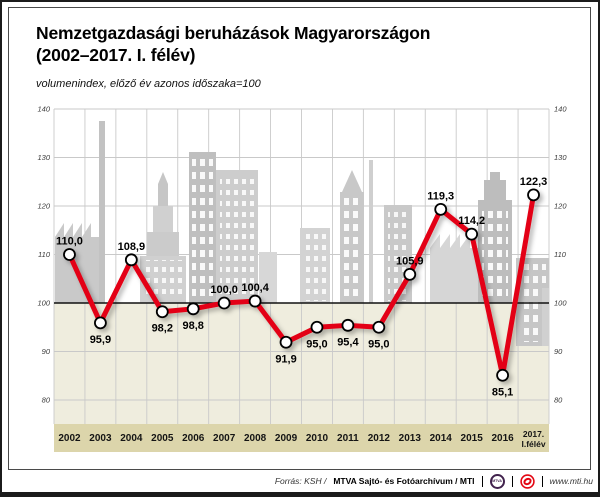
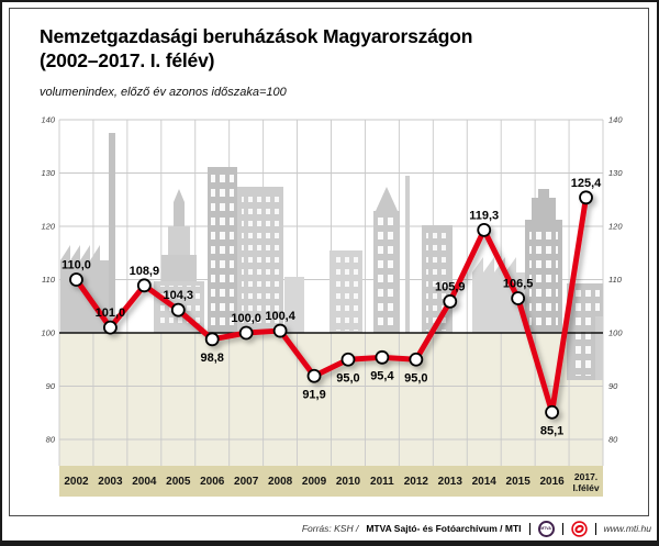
2003: 95,9 -> 101,0
2005: 98,2 -> 104,3
2015: 114,2 -> 106,5
2017. I.félév: 122,3 -> 125,4
